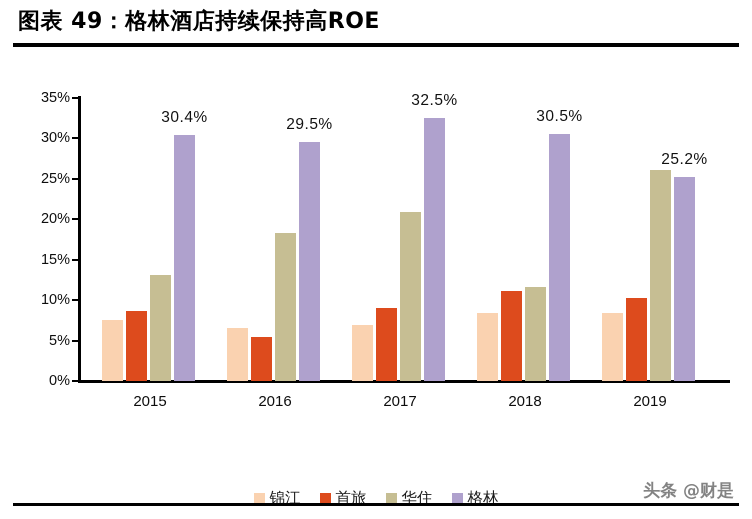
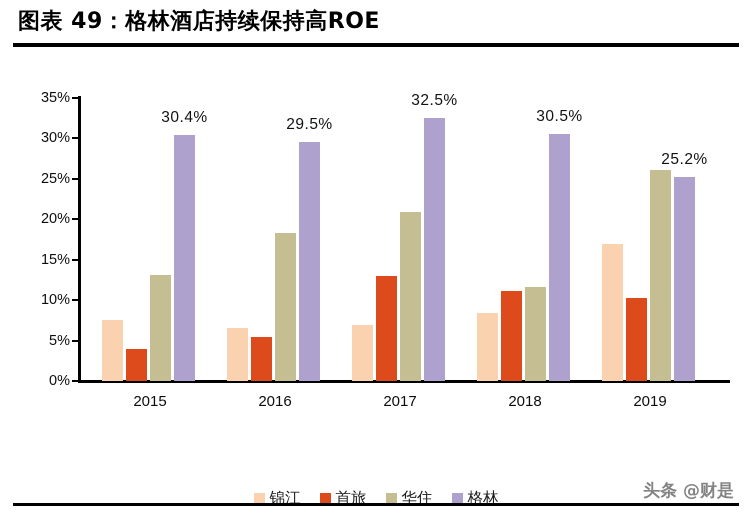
首旅/2015: 9% -> 4%
首旅/2017: 9% -> 13%
锦江/2019: 8% -> 17%
